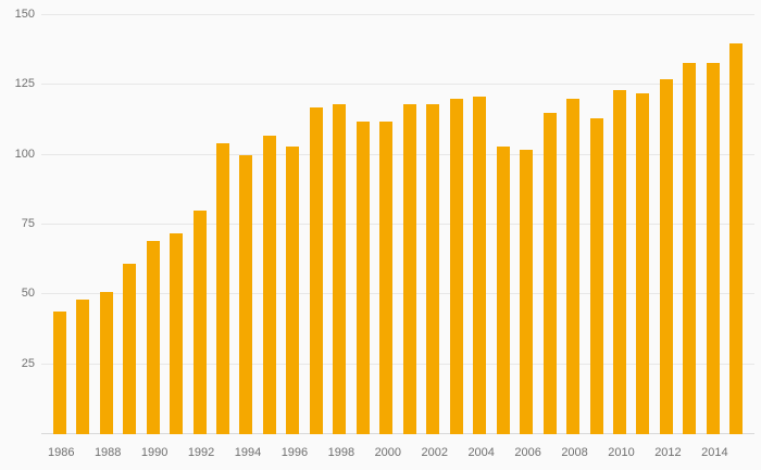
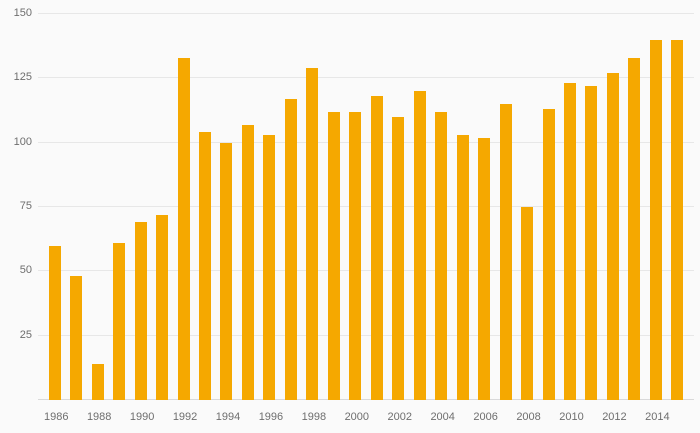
1986: 44 -> 60
1988: 51 -> 14
1992: 80 -> 133
1998: 118 -> 129
2002: 118 -> 110
2004: 121 -> 112
2008: 120 -> 75
2014: 133 -> 140
